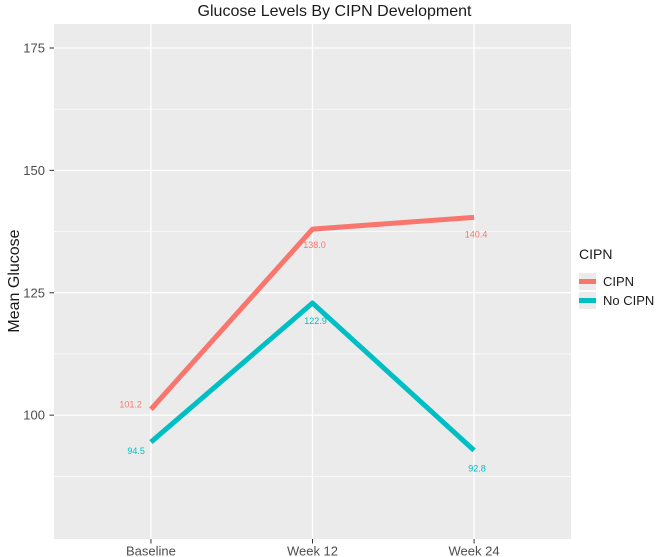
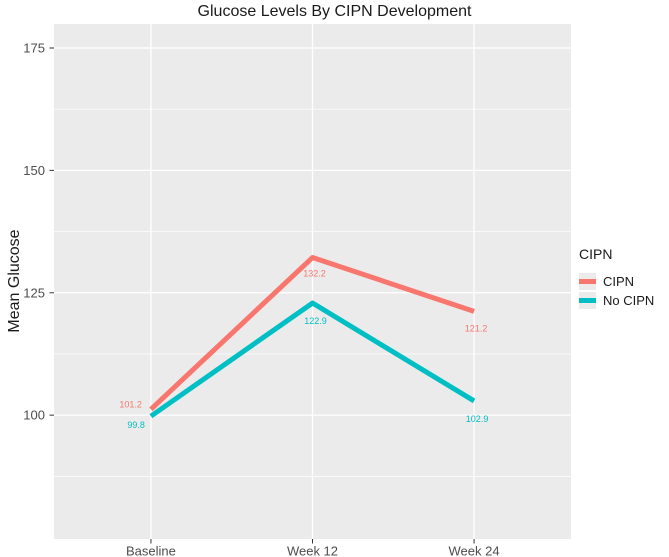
No CIPN/Baseline: 94.5 -> 99.8
CIPN/Week 12: 138.0 -> 132.2
CIPN/Week 24: 140.4 -> 121.2
No CIPN/Week 24: 92.8 -> 102.9
